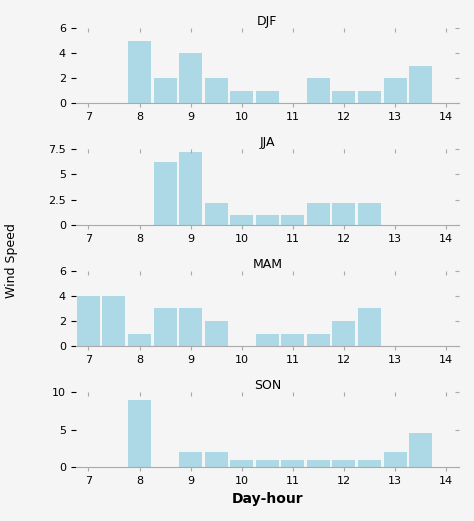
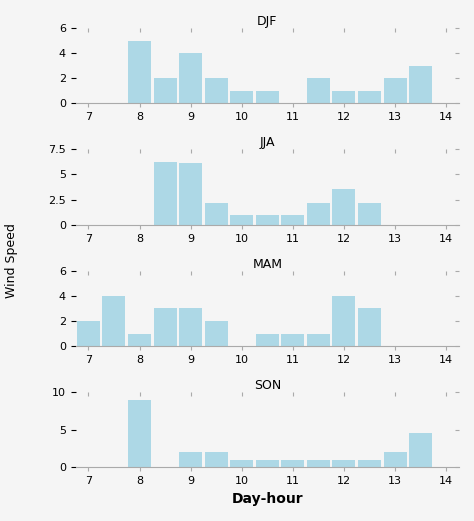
JJA/9: 7.2 -> 6.1
JJA/12: 2.2 -> 3.6
MAM/7: 4 -> 2
MAM/12: 2 -> 4
